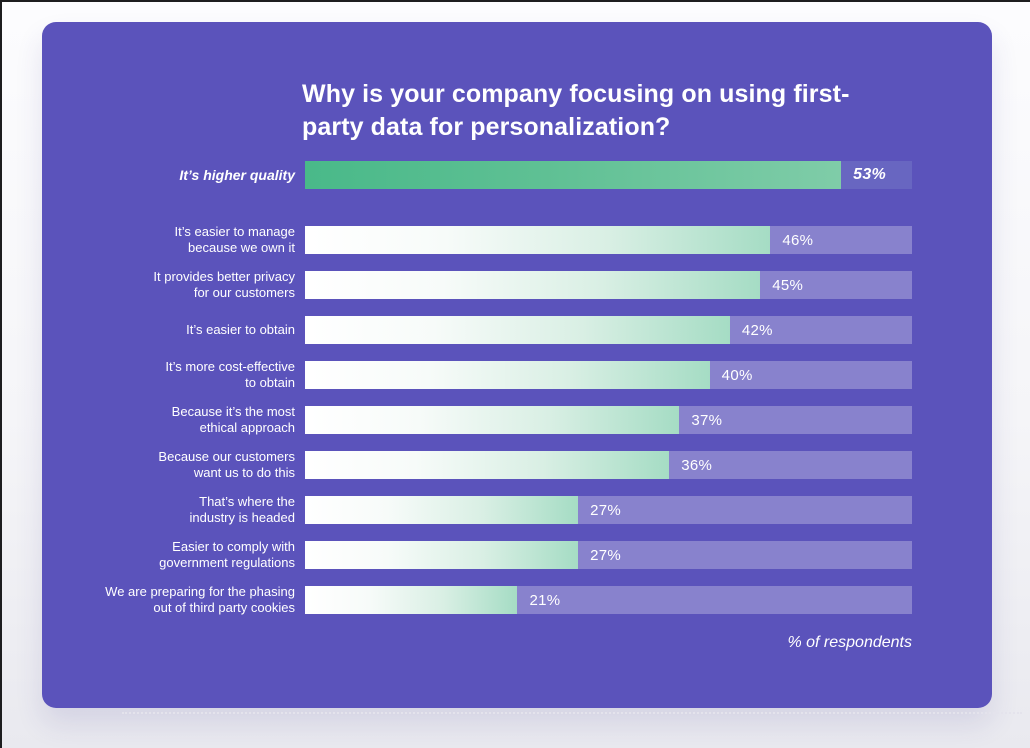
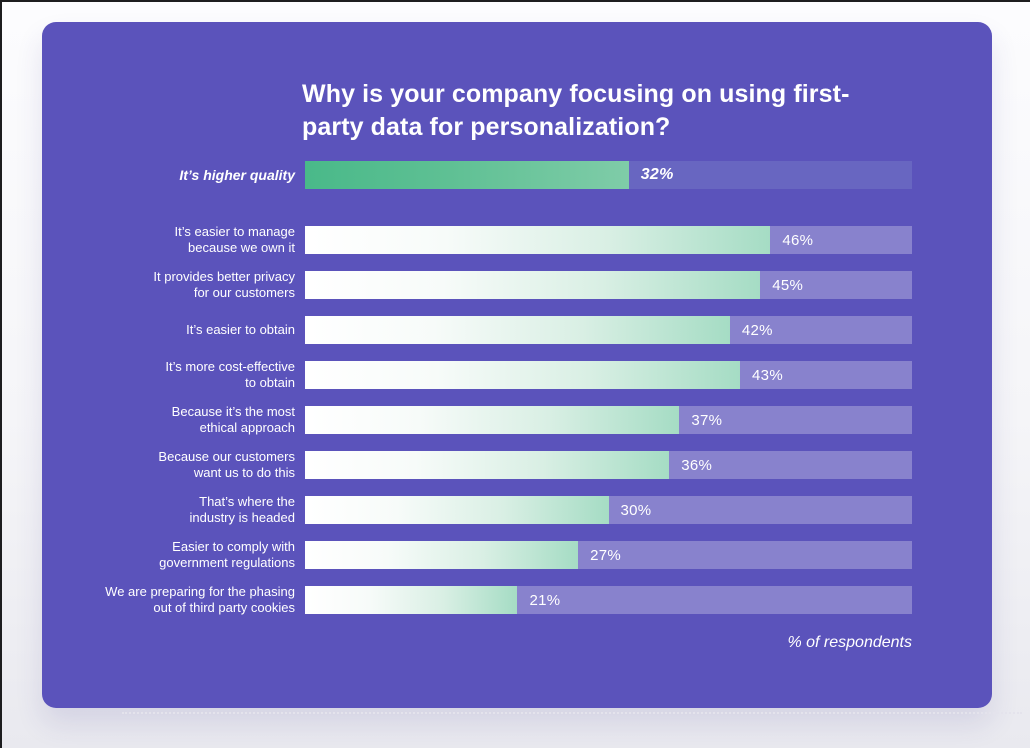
It’s higher quality: 53% -> 32%
It’s more cost-effective to obtain: 40% -> 43%
That’s where the industry is headed: 27% -> 30%
